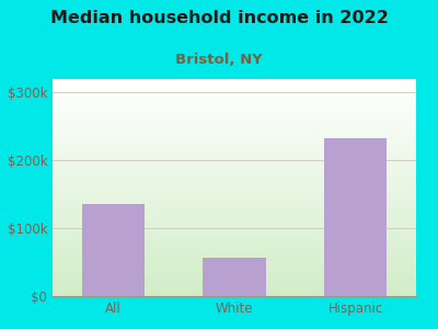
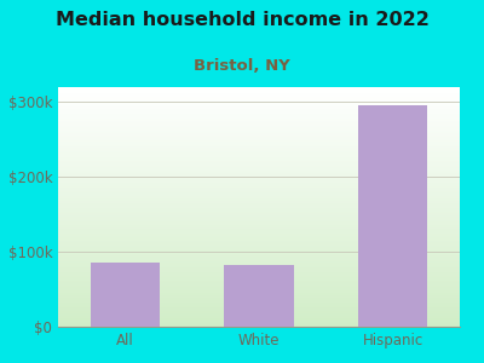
All: $136k -> $85k
White: $56k -> $82k
Hispanic: $232k -> $295k
